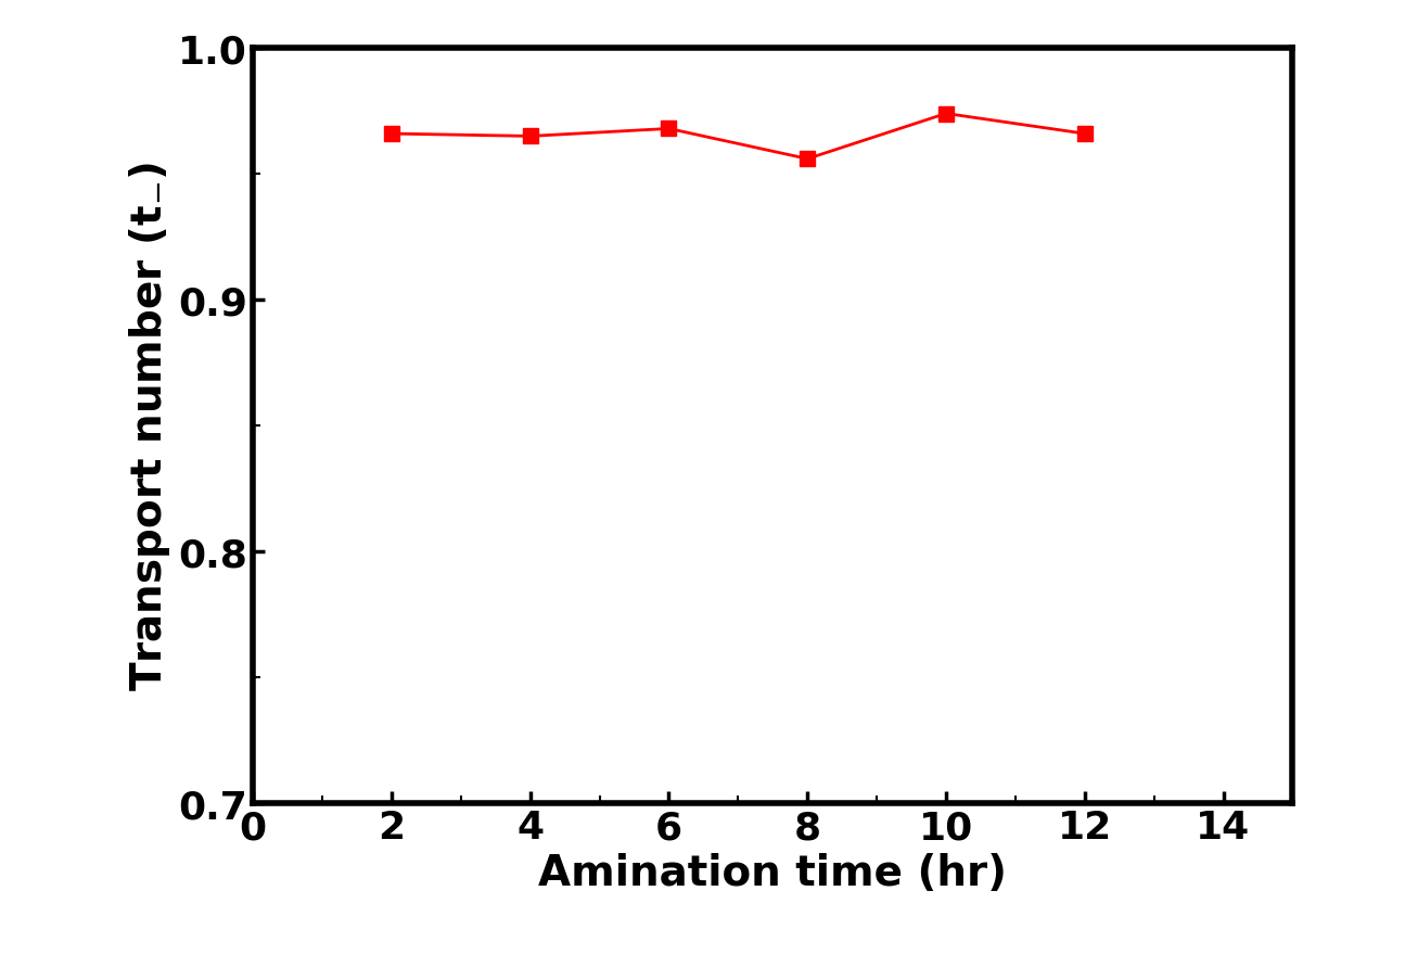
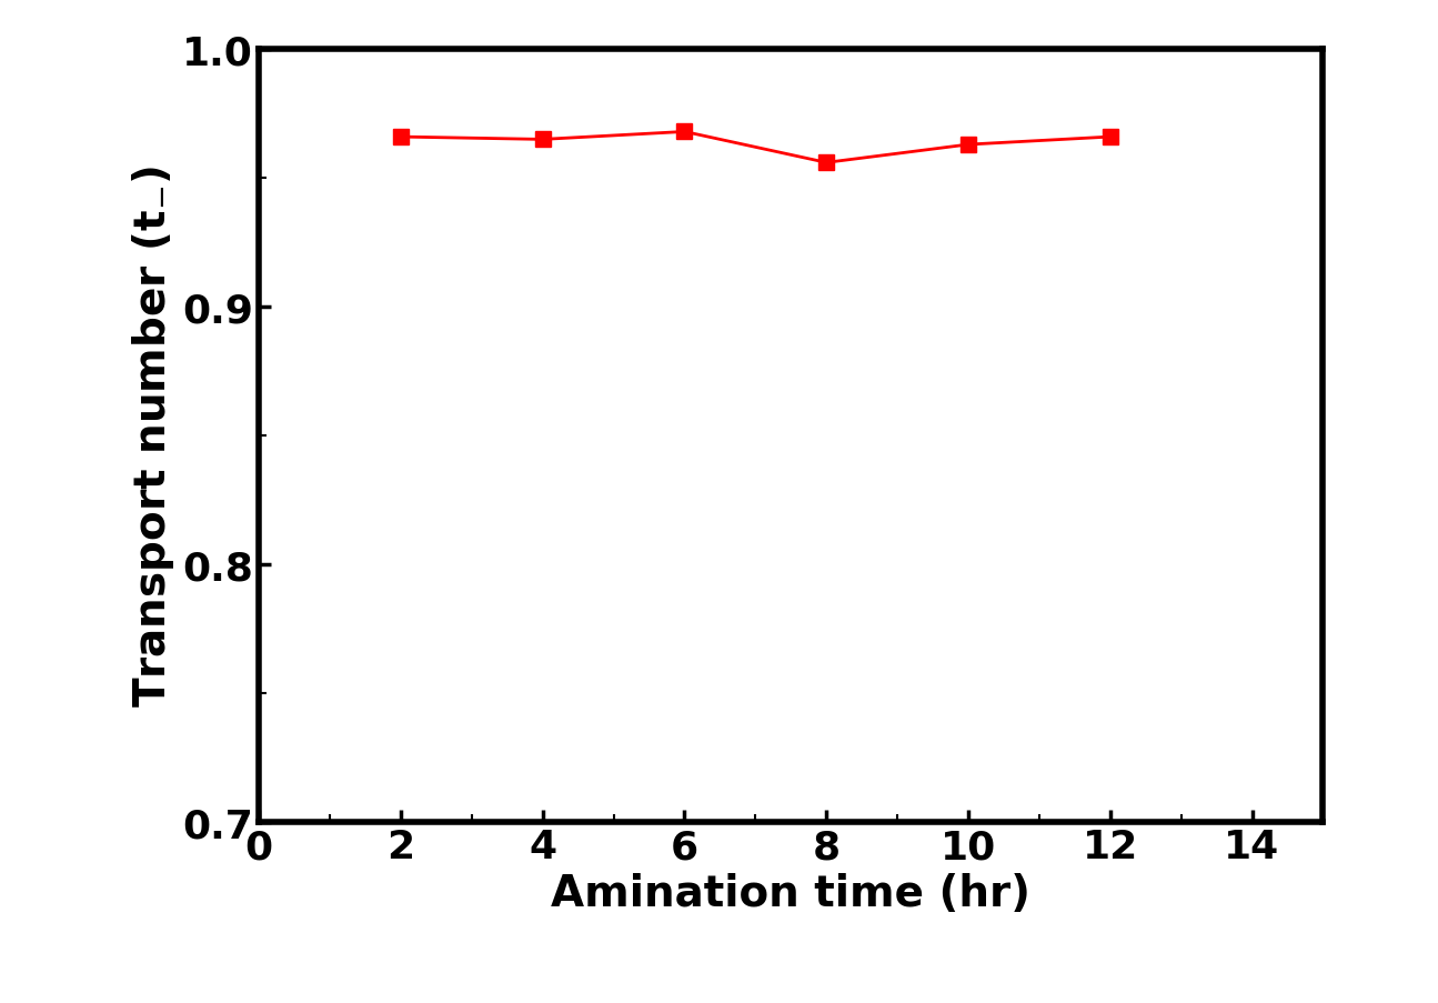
10: 0.974 -> 0.963
